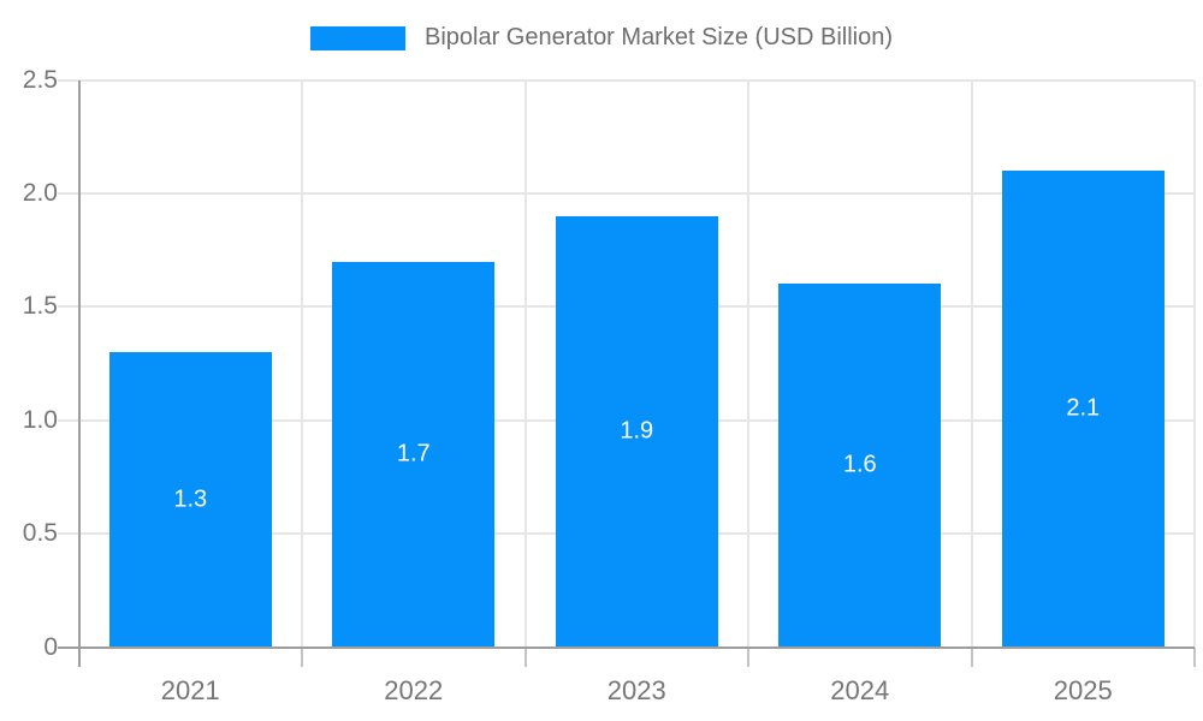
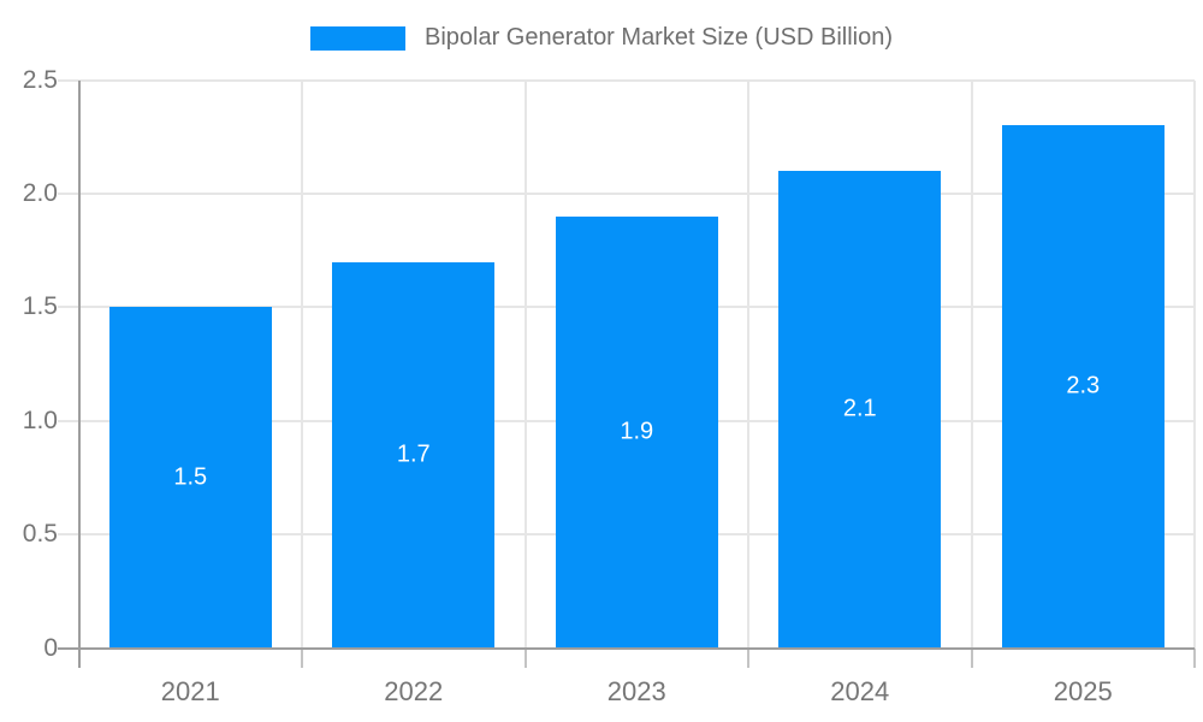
2021: 1.3 -> 1.5
2024: 1.6 -> 2.1
2025: 2.1 -> 2.3
